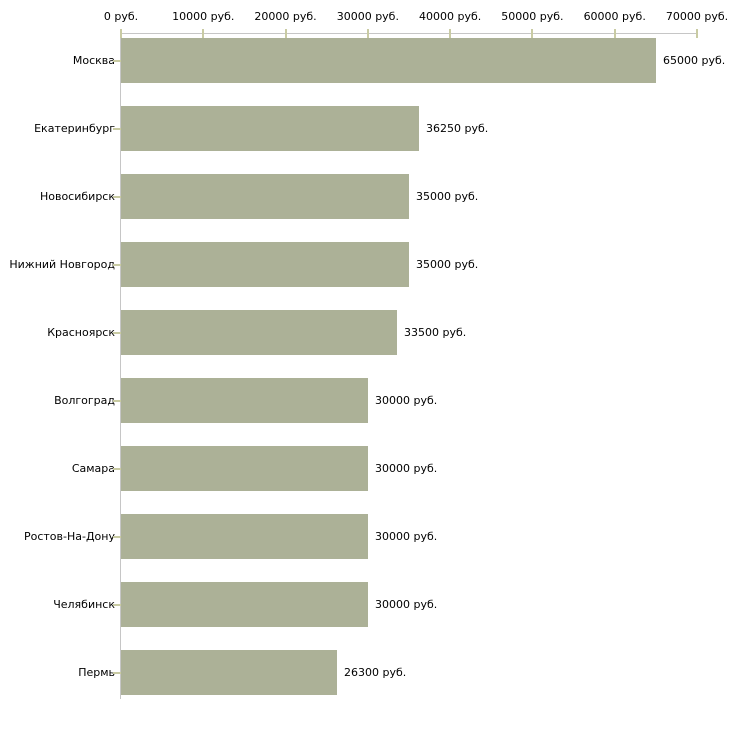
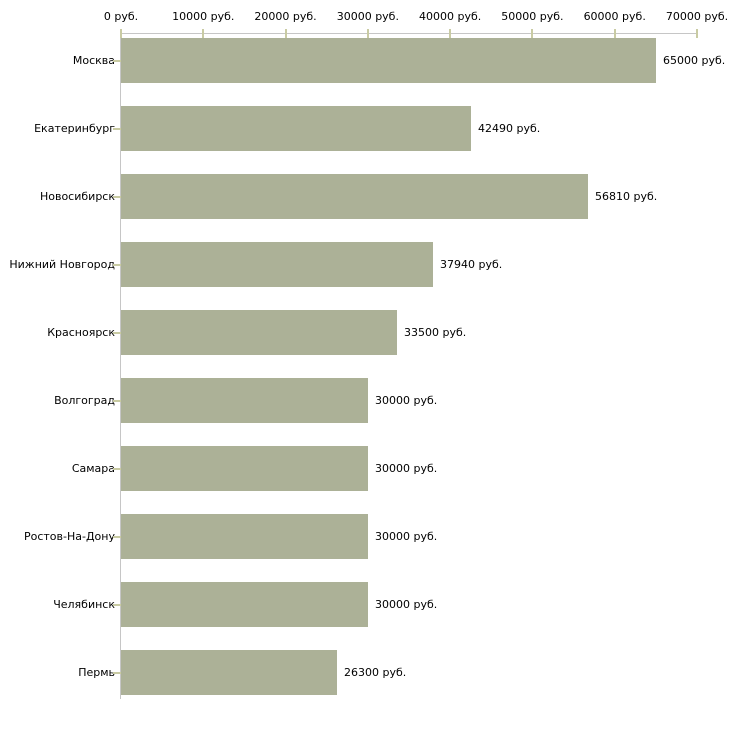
Екатеринбург: 36250 -> 42490
Новосибирск: 35000 -> 56810
Нижний Новгород: 35000 -> 37940
